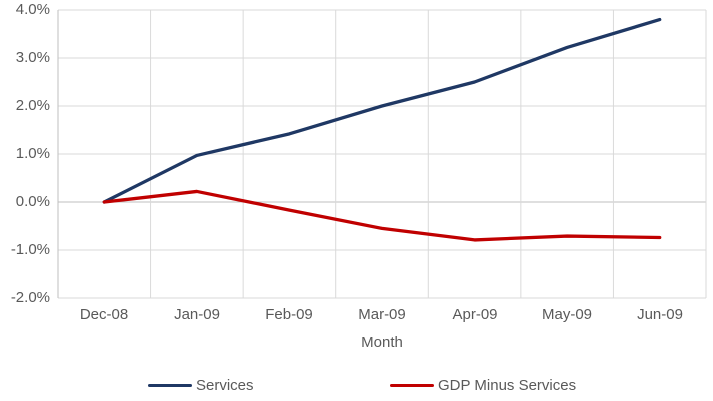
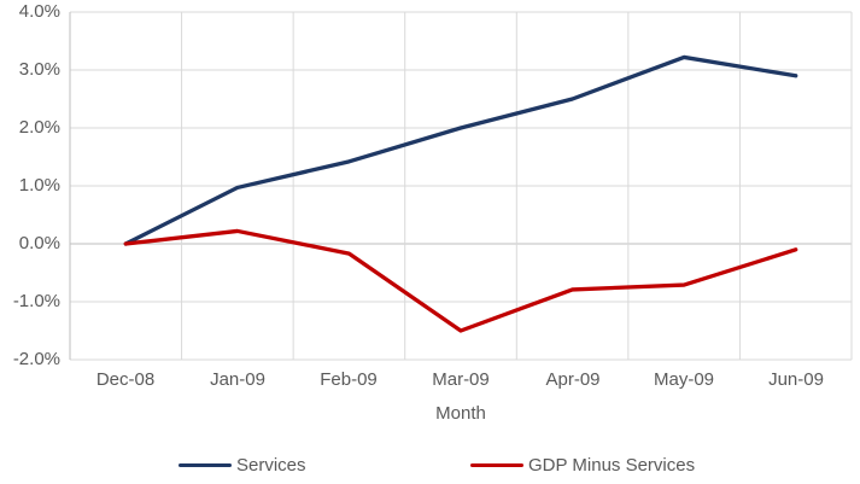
GDP Minus Services/Mar-09: -0.6% -> -1.5%
Services/Jun-09: 3.8% -> 2.9%
GDP Minus Services/Jun-09: -0.7% -> -0.1%
